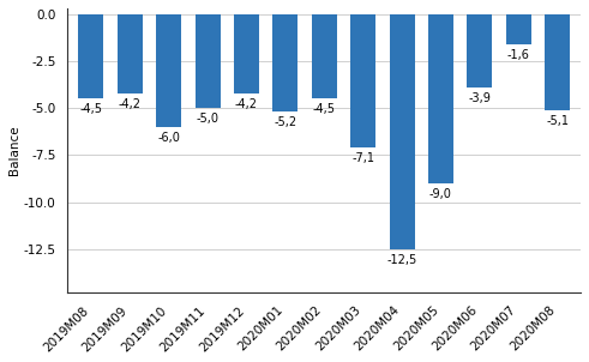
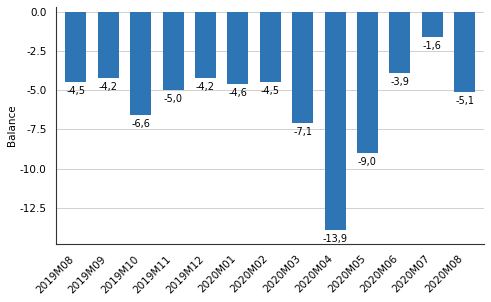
2019M10: -6,0 -> -6,6
2020M01: -5,2 -> -4,6
2020M04: -12,5 -> -13,9
